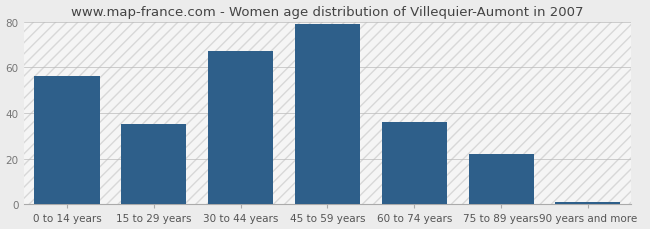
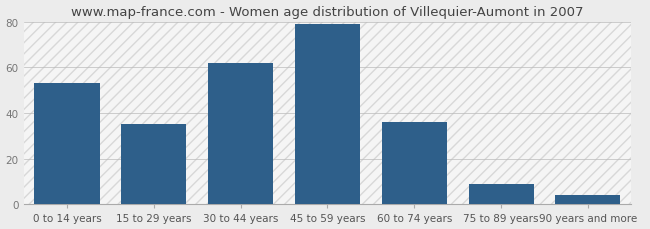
0 to 14 years: 56 -> 53
30 to 44 years: 67 -> 62
75 to 89 years: 22 -> 9
90 years and more: 1 -> 4
